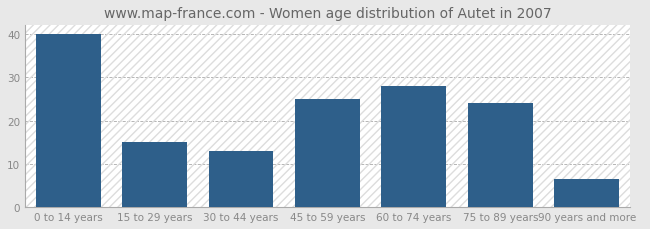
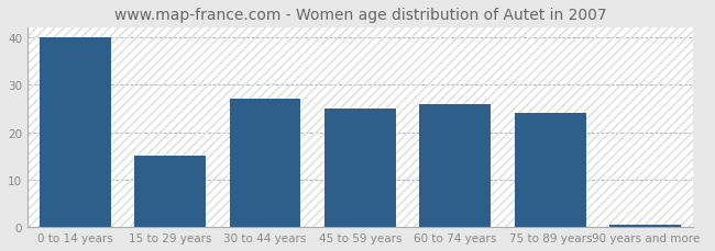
30 to 44 years: 13.0 -> 27.0
60 to 74 years: 28.0 -> 26.0
90 years and more: 6.5 -> 0.5
